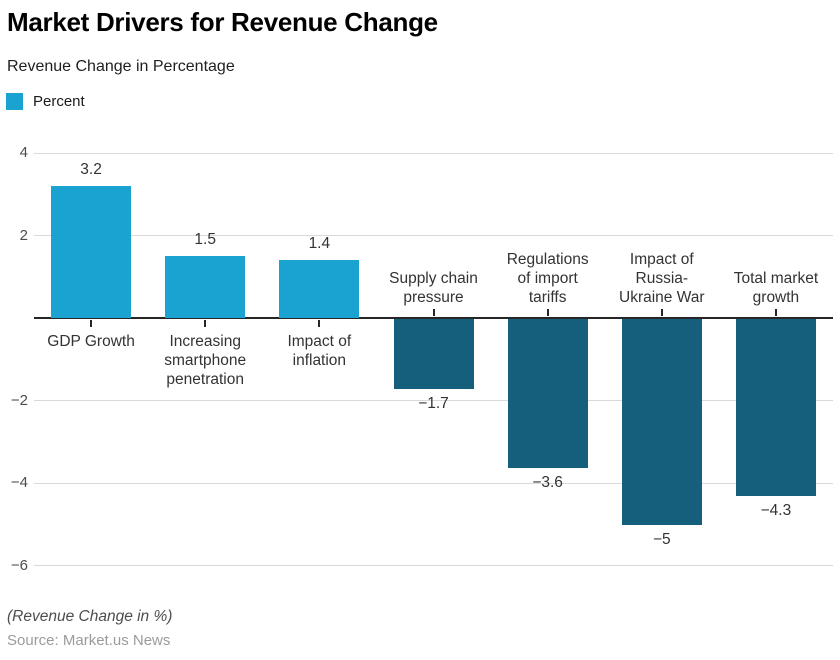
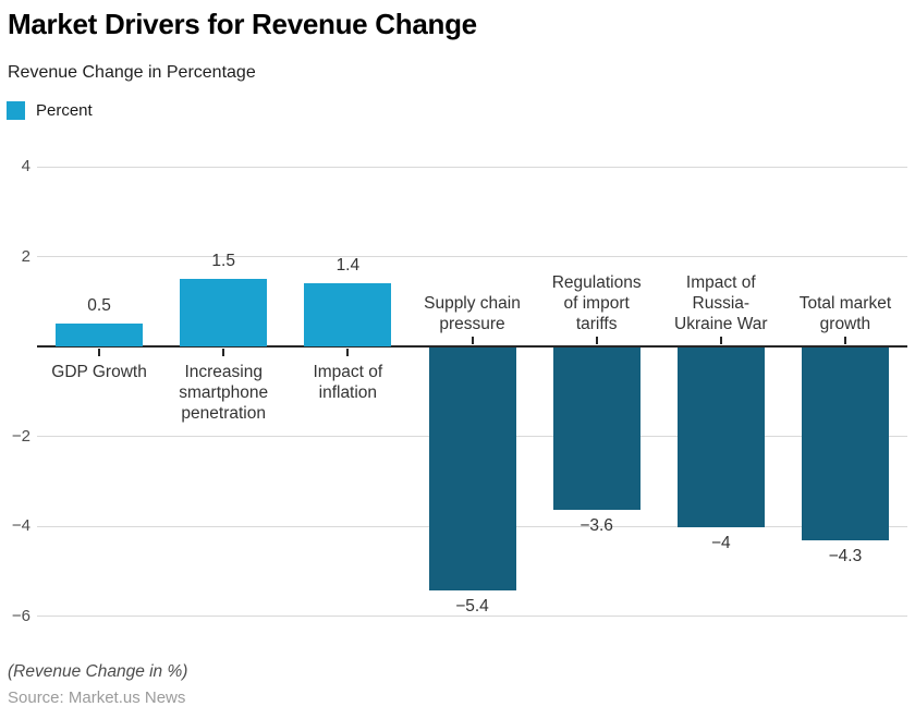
GDP Growth: 3.2 -> 0.5
Supply chain pressure: −1.7 -> −5.4
Impact of Russia-Ukraine War: −5 -> −4
